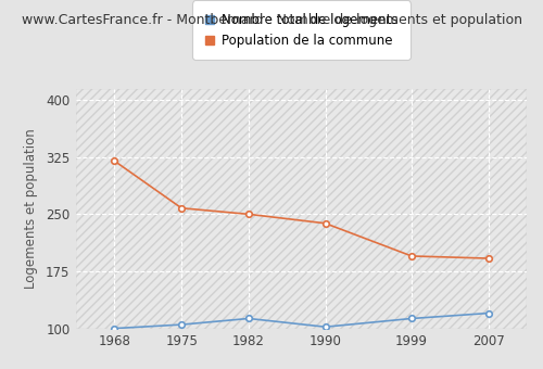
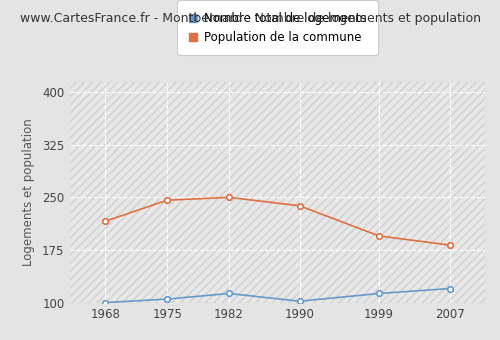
Population de la commune/1968: 320 -> 216
Population de la commune/1975: 258 -> 246
Population de la commune/2007: 192 -> 182
